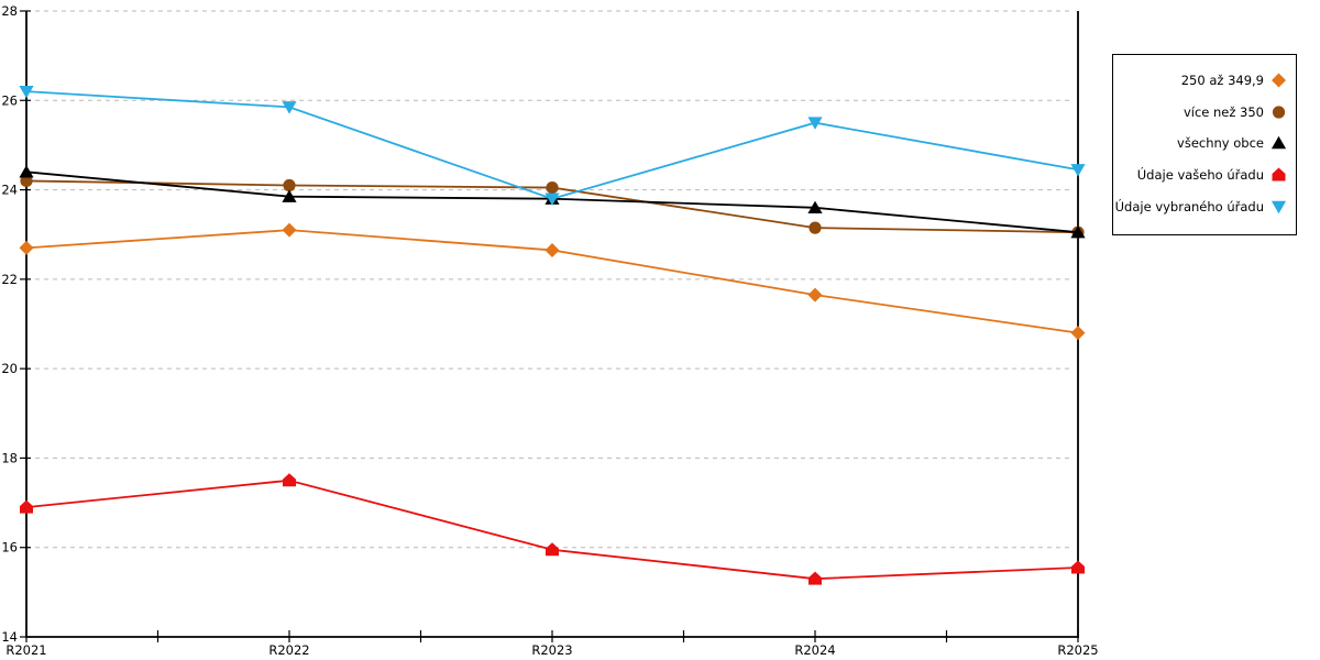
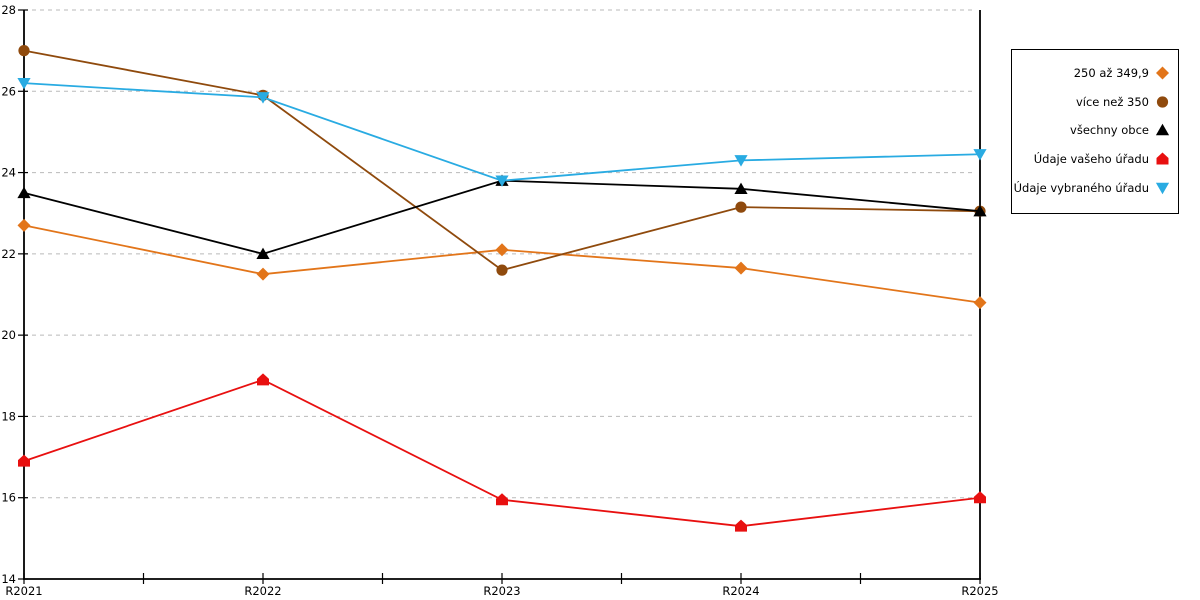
více než 350/R2021: 24.2 -> 27.0
všechny obce/R2021: 24.4 -> 23.5
250 až 349,9/R2022: 23.1 -> 21.5
více než 350/R2022: 24.1 -> 25.9
všechny obce/R2022: 23.9 -> 22.0
Údaje vašeho úřadu/R2022: 17.5 -> 18.9
250 až 349,9/R2023: 22.6 -> 22.1
více než 350/R2023: 24.1 -> 21.6
Údaje vybraného úřadu/R2024: 25.5 -> 24.3
Údaje vašeho úřadu/R2025: 15.6 -> 16.0
